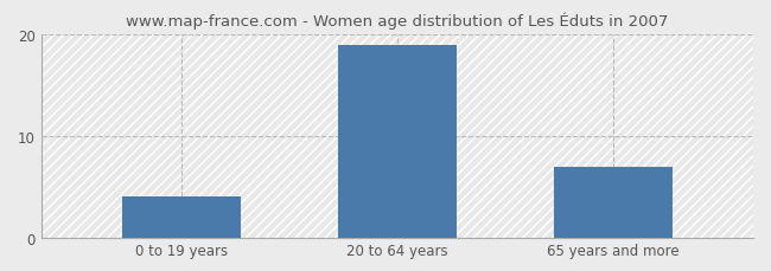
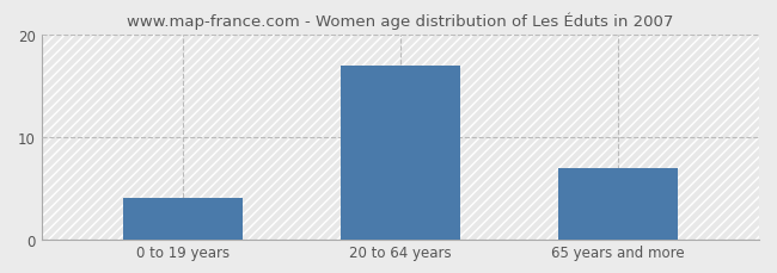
20 to 64 years: 19 -> 17
